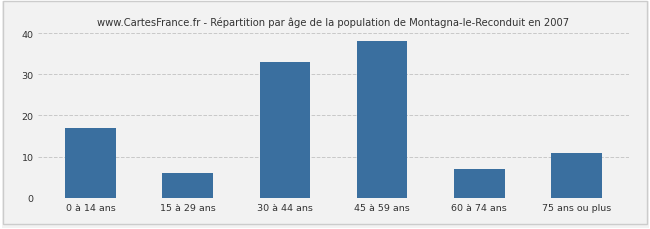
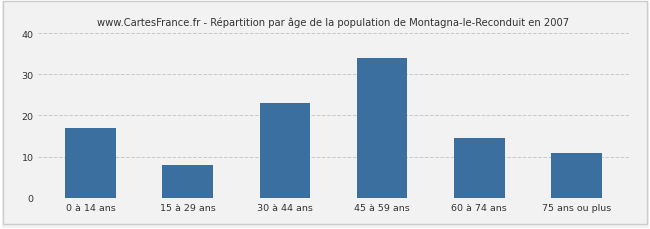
15 à 29 ans: 6.0 -> 8.0
30 à 44 ans: 33.0 -> 23.0
45 à 59 ans: 38.0 -> 34.0
60 à 74 ans: 7.0 -> 14.5
